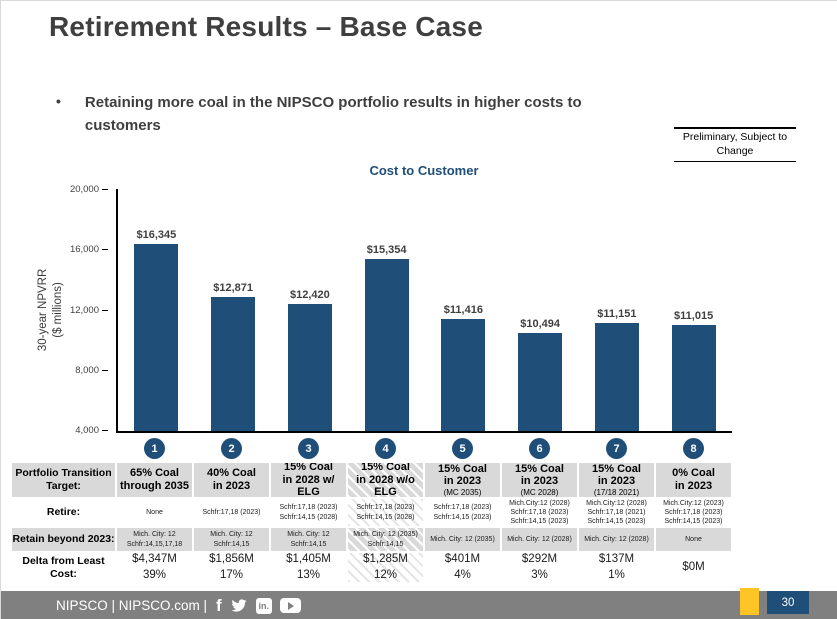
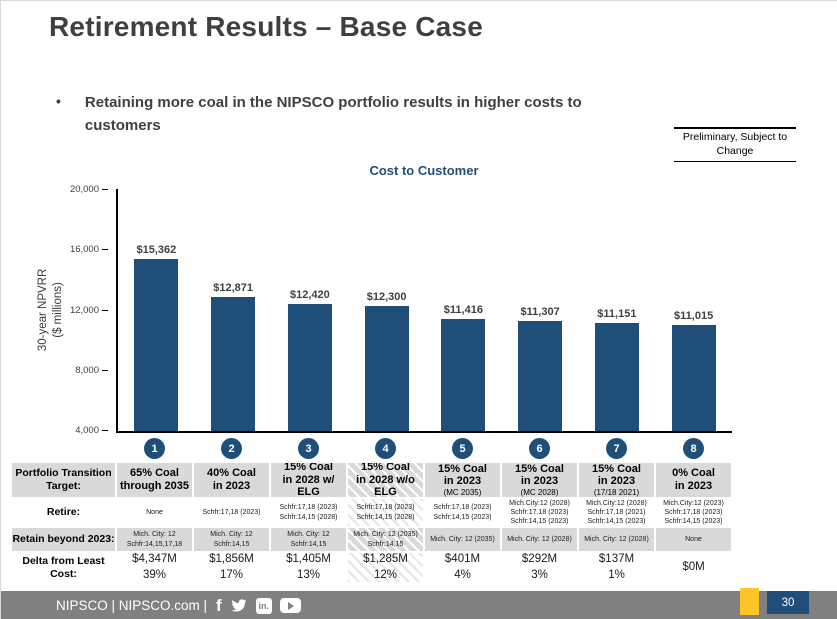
1: $16,345 -> $15,362
4: $15,354 -> $12,300
6: $10,494 -> $11,307
